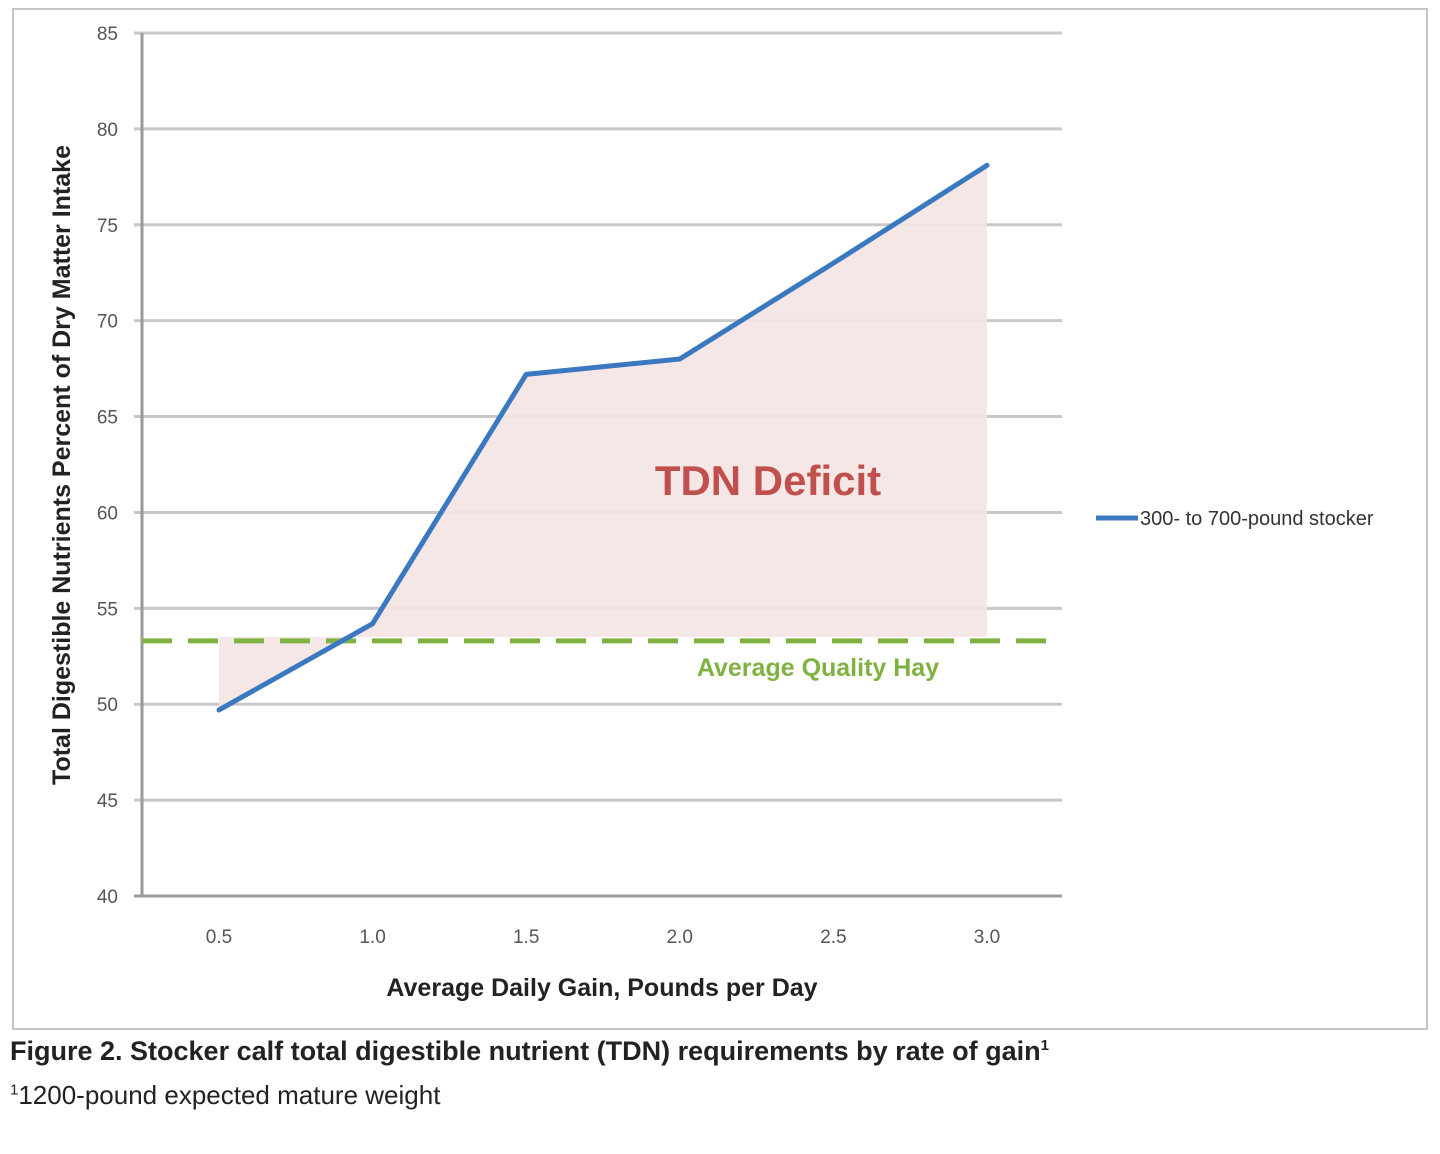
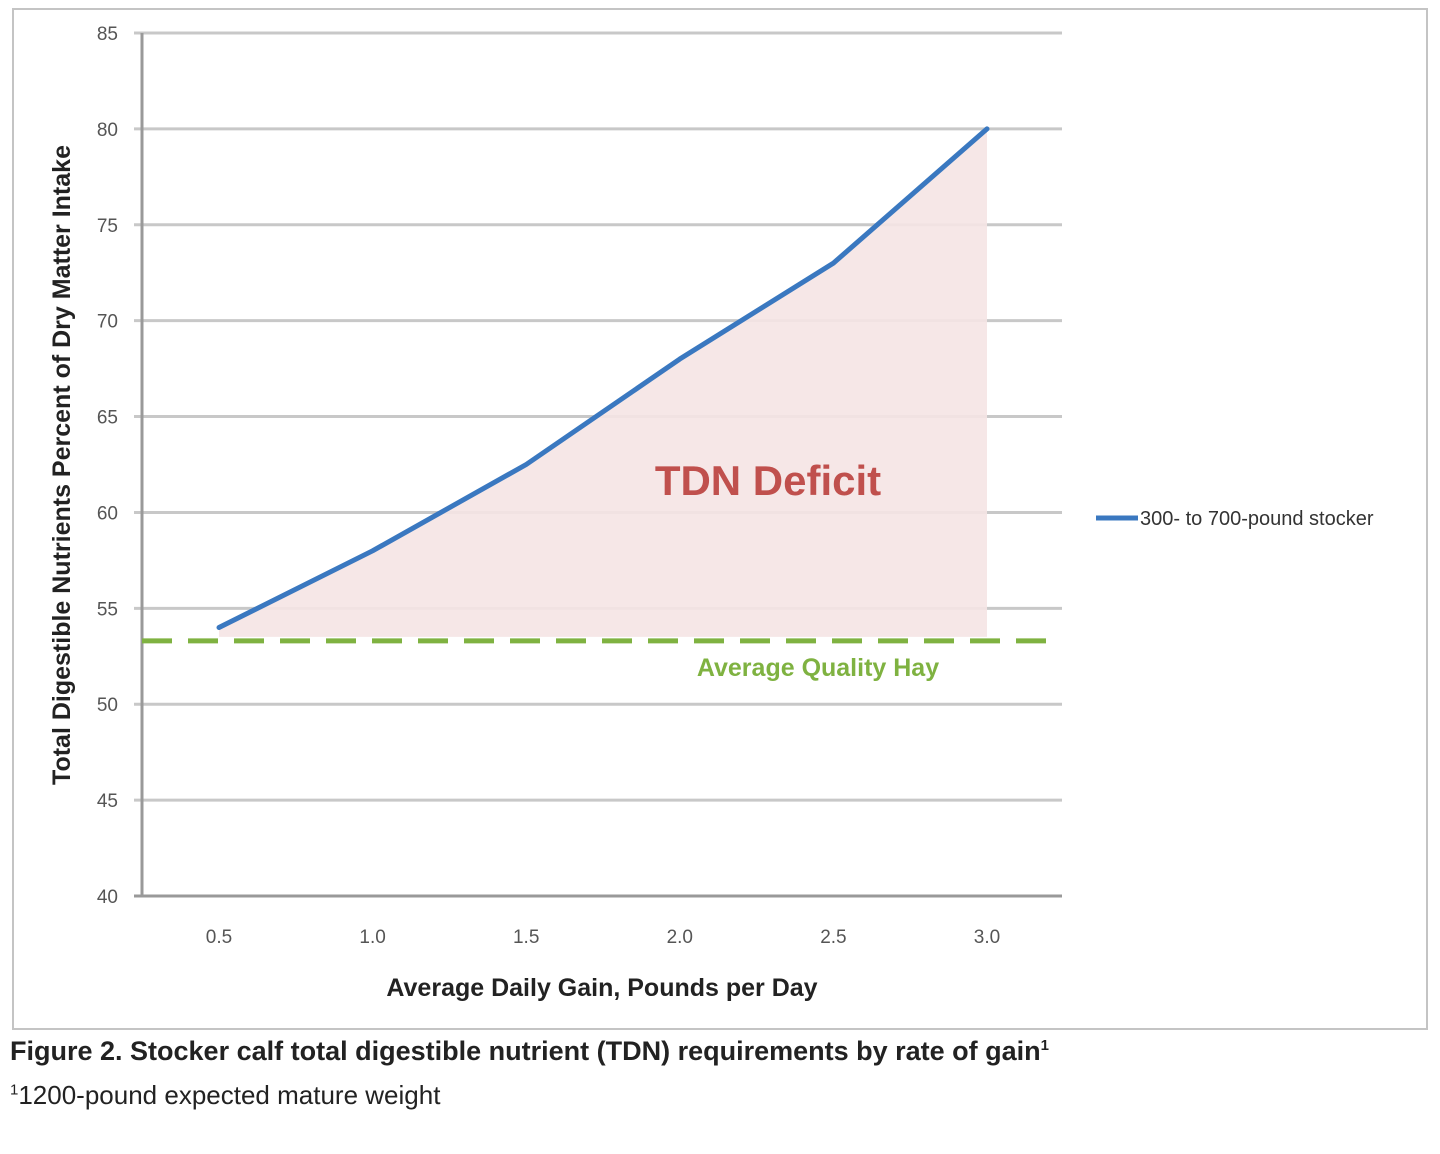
0.5: 49.7 -> 54.0
1.0: 54.2 -> 58.0
1.5: 67.2 -> 62.5
3.0: 78.1 -> 80.0
